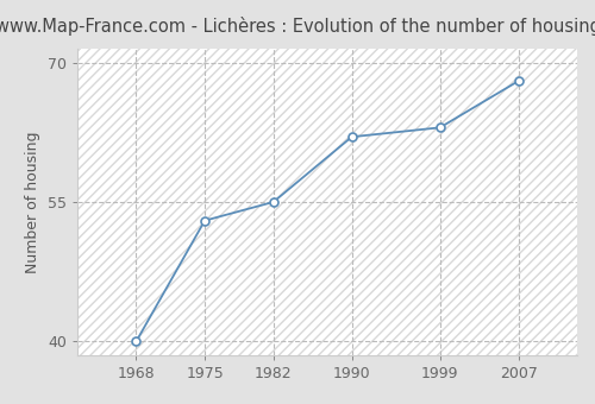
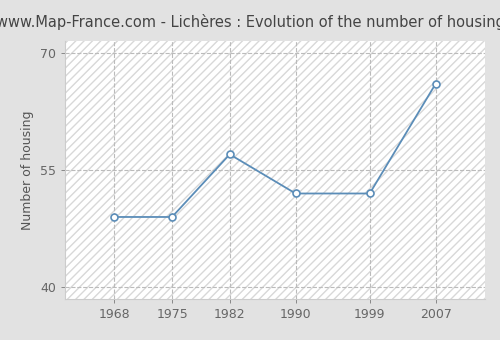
1968: 40 -> 49
1975: 53 -> 49
1982: 55 -> 57
1990: 62 -> 52
1999: 63 -> 52
2007: 68 -> 66
